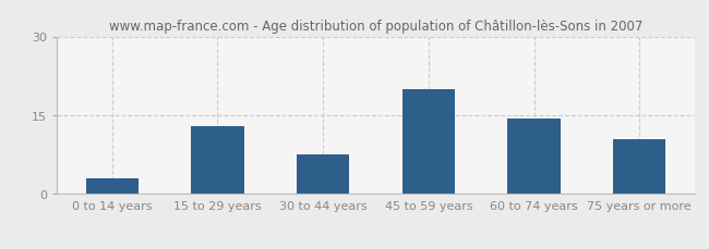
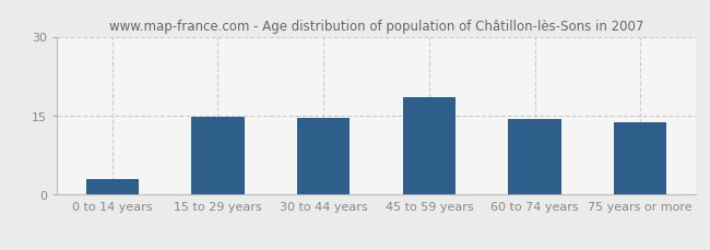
15 to 29 years: 13.0 -> 14.7
30 to 44 years: 7.5 -> 14.6
45 to 59 years: 20.0 -> 18.5
75 years or more: 10.5 -> 13.8
